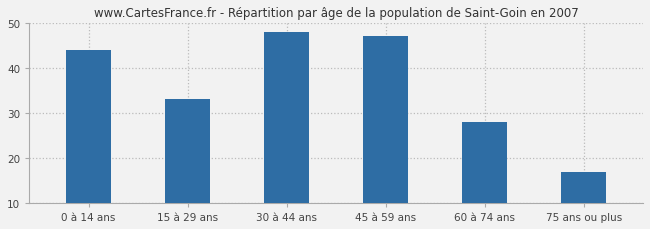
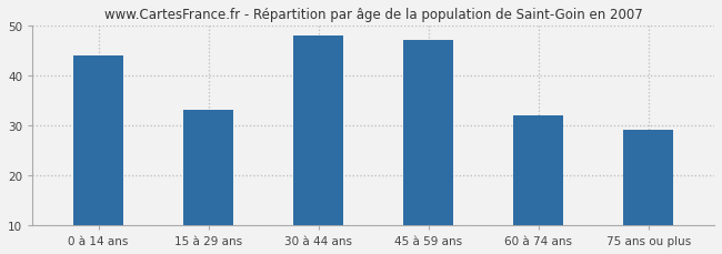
60 à 74 ans: 28 -> 32
75 ans ou plus: 17 -> 29
